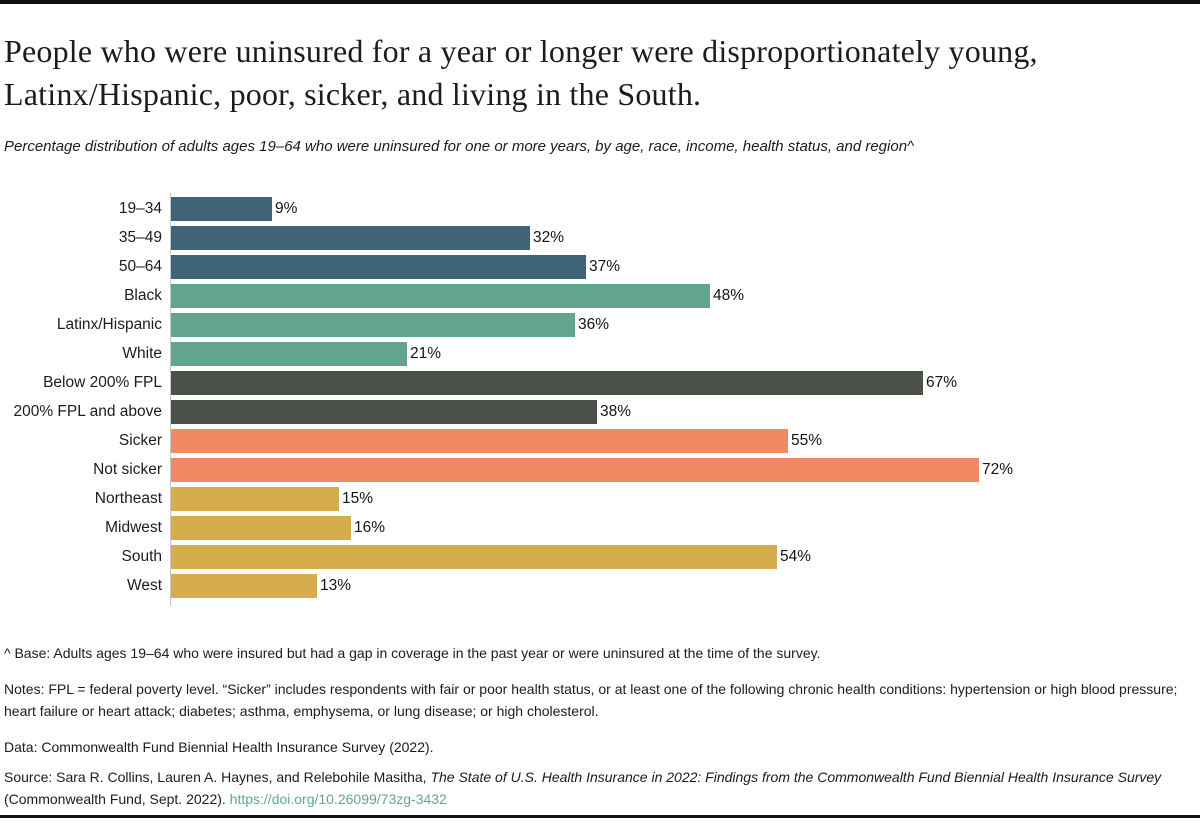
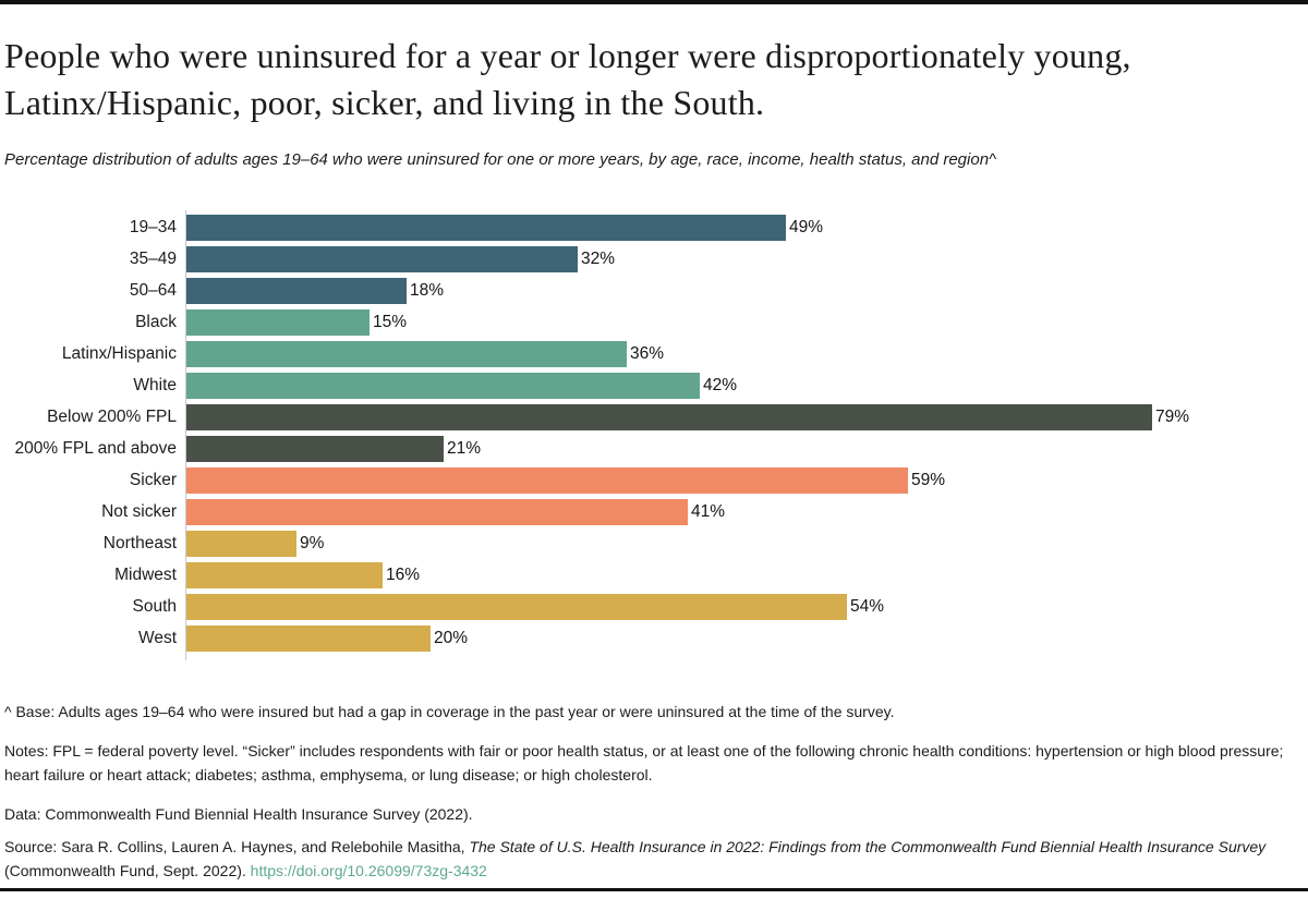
19–34: 9% -> 49%
50–64: 37% -> 18%
Black: 48% -> 15%
White: 21% -> 42%
Below 200% FPL: 67% -> 79%
200% FPL and above: 38% -> 21%
Sicker: 55% -> 59%
Not sicker: 72% -> 41%
Northeast: 15% -> 9%
West: 13% -> 20%
